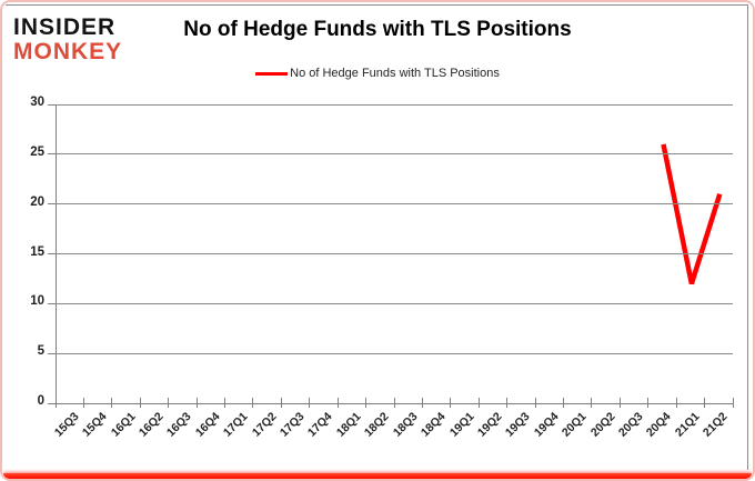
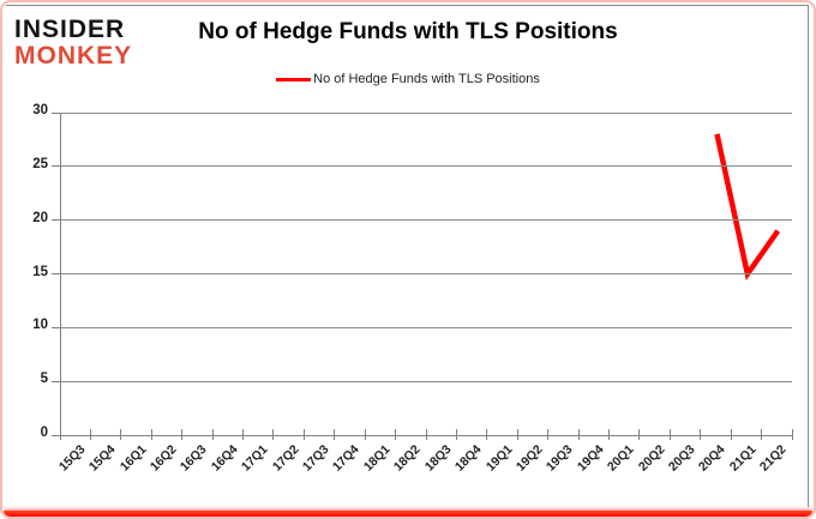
20Q4: 26 -> 28
21Q1: 12 -> 15
21Q2: 21 -> 19
